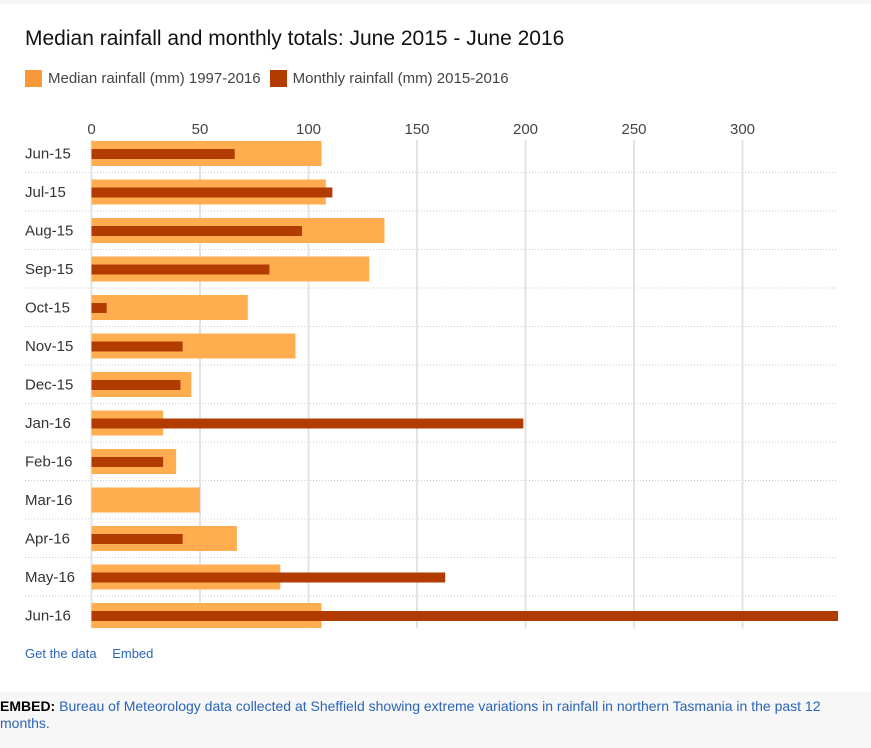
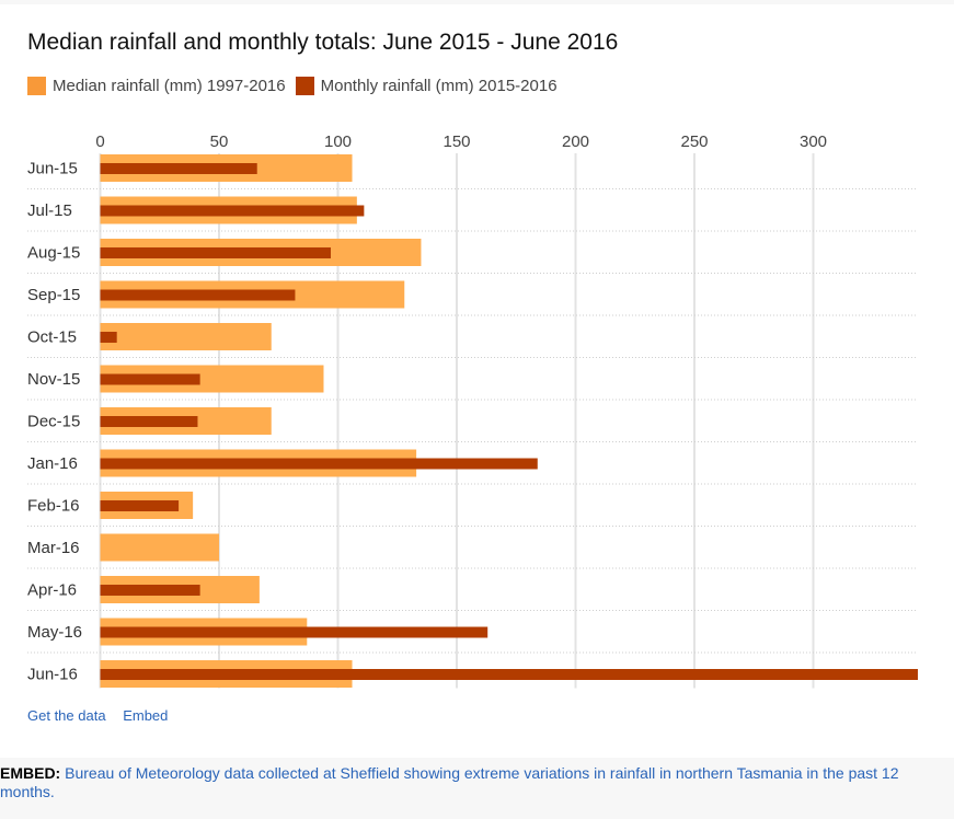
Median rainfall (mm) 1997-2016/Dec-15: 46 -> 72
Median rainfall (mm) 1997-2016/Jan-16: 33 -> 133
Monthly rainfall (mm) 2015-2016/Jan-16: 199 -> 184
